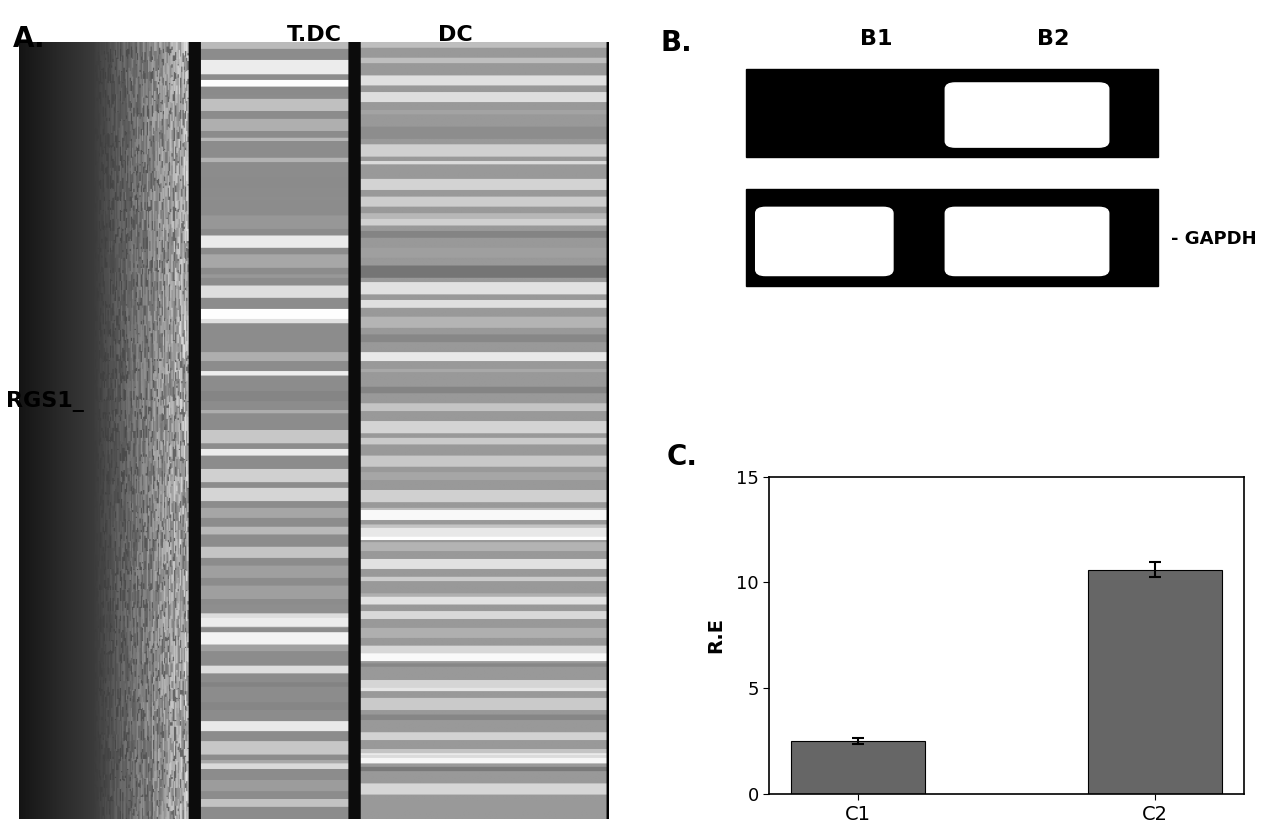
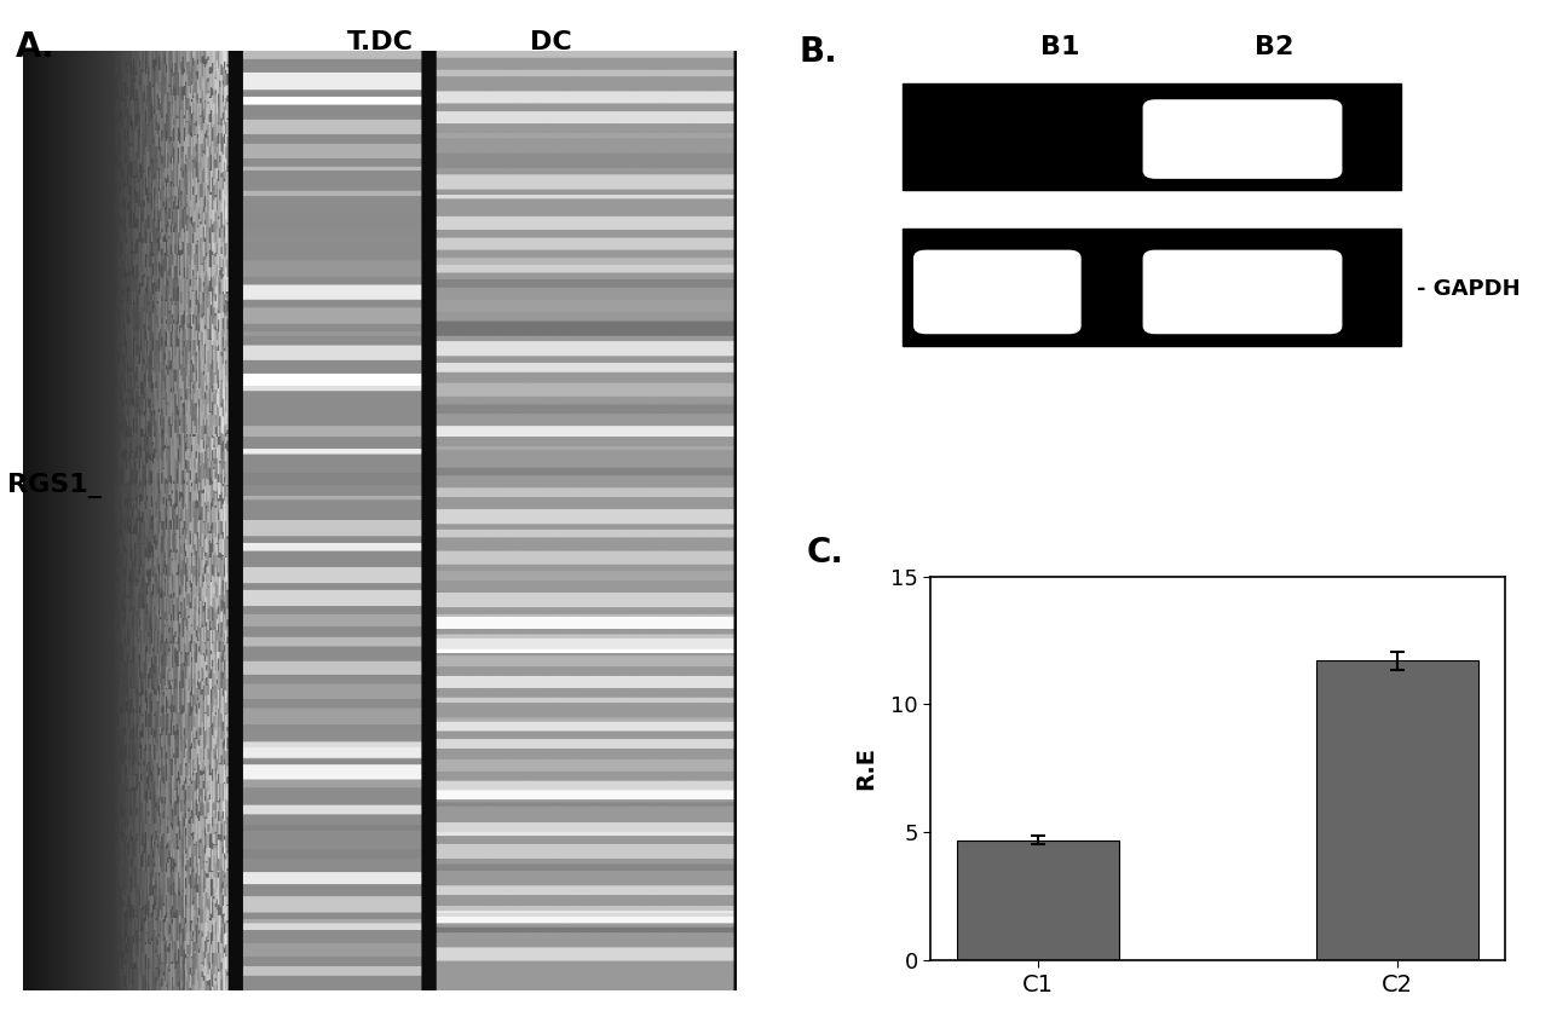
C1: 2.5 -> 4.7
C2: 10.6 -> 11.7
